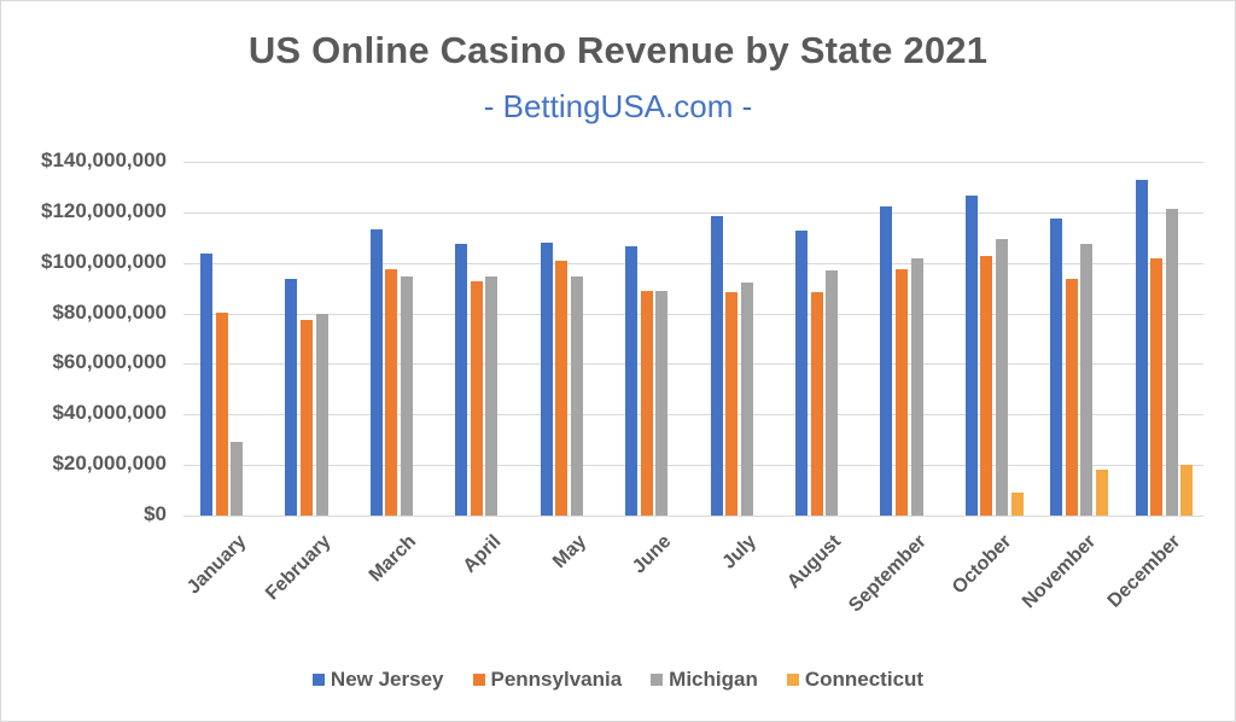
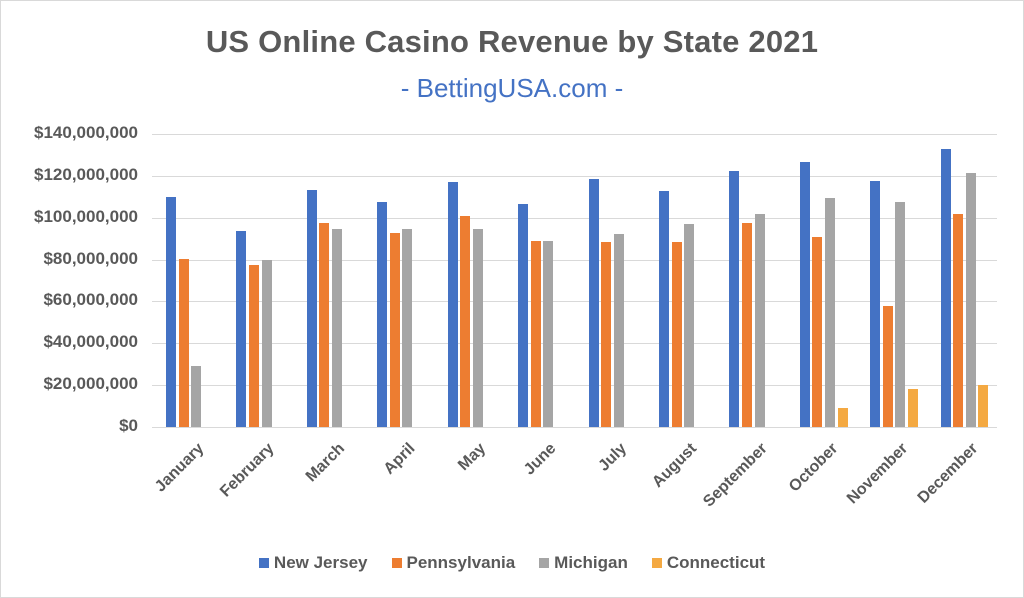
New Jersey/January: $104000000 -> $110000000
New Jersey/May: $108000000 -> $117000000
Pennsylvania/October: $103000000 -> $91000000
Pennsylvania/November: $94000000 -> $58000000
